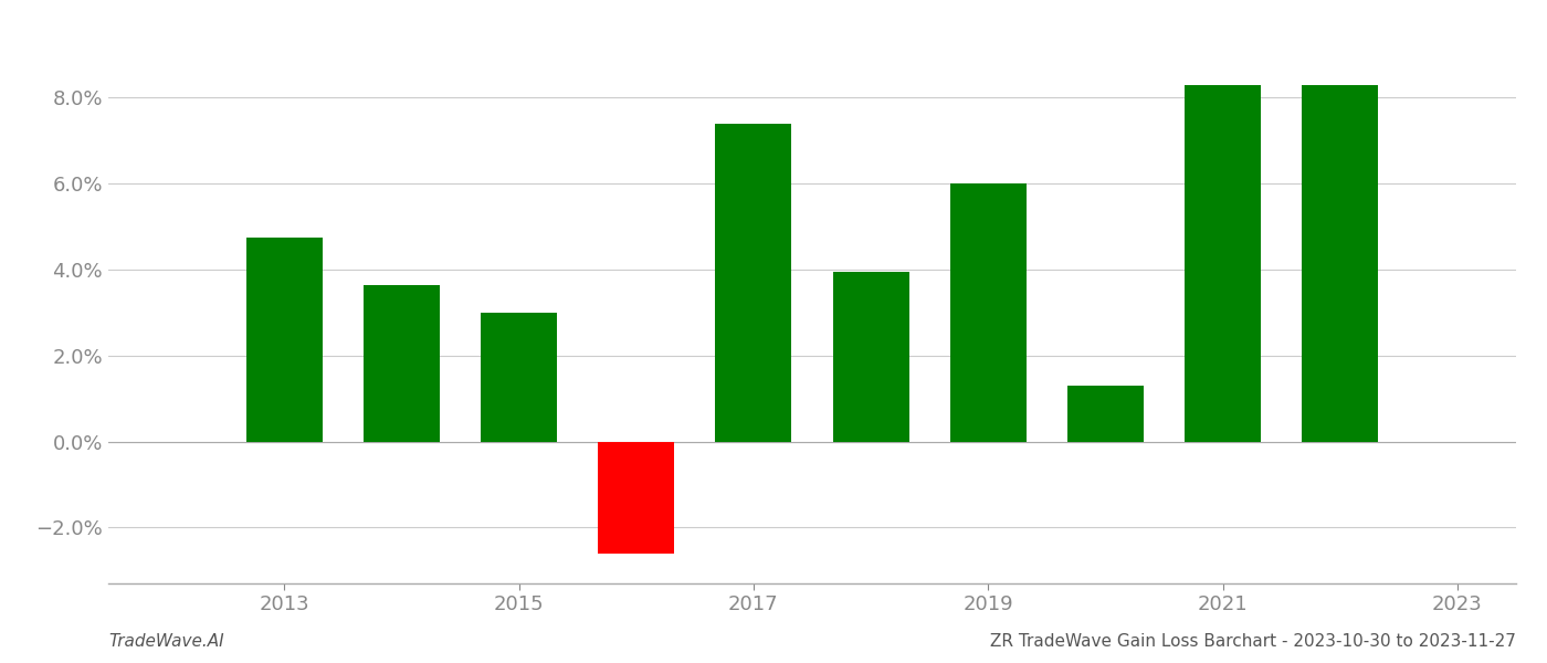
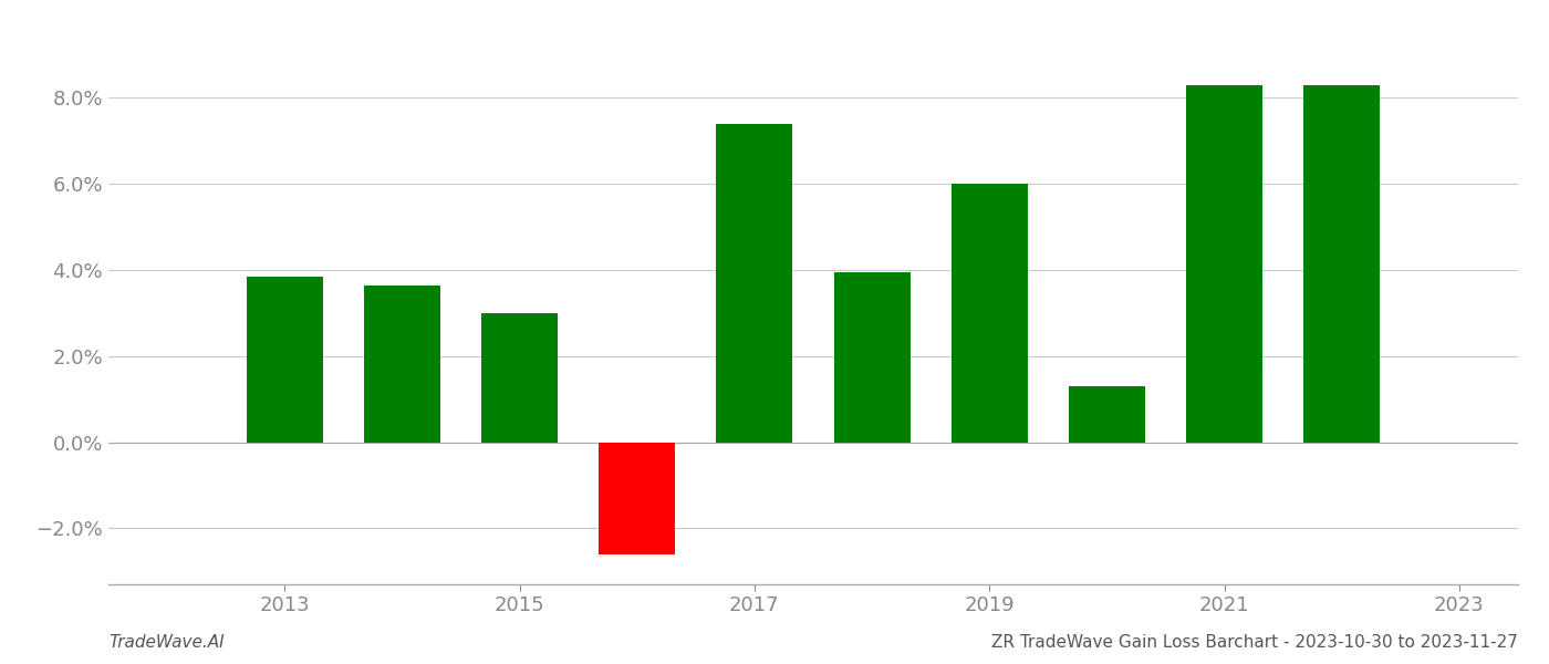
2013: 4.75% -> 3.85%
